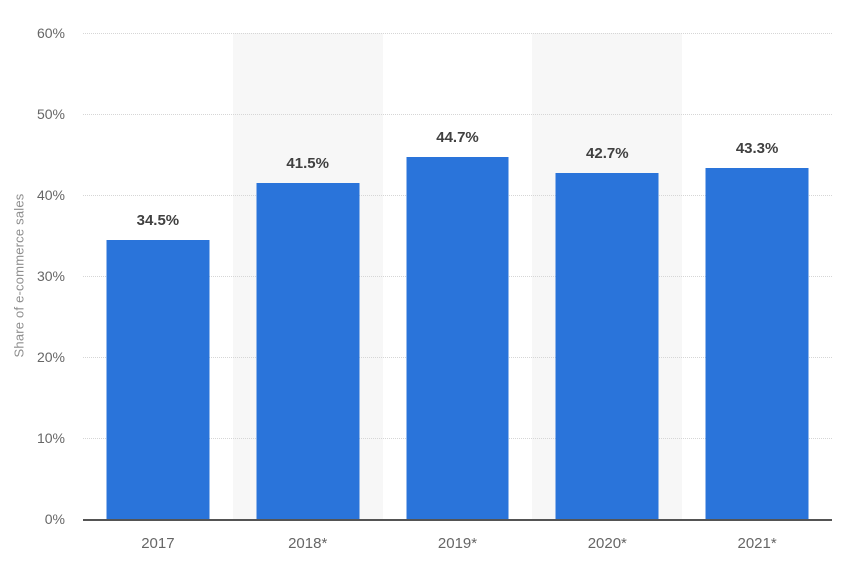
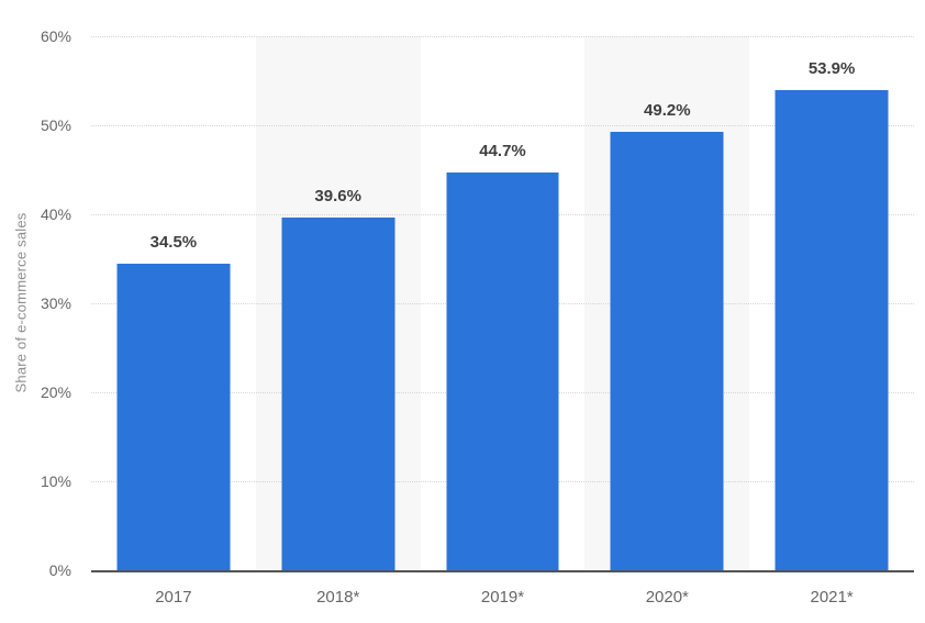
2018*: 41.5% -> 39.6%
2020*: 42.7% -> 49.2%
2021*: 43.3% -> 53.9%
